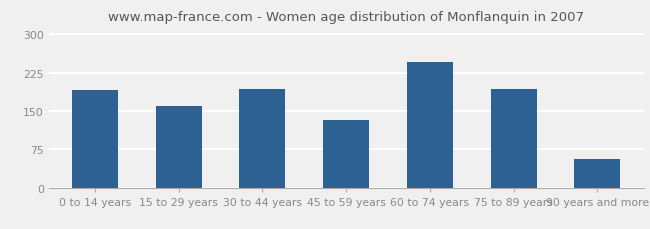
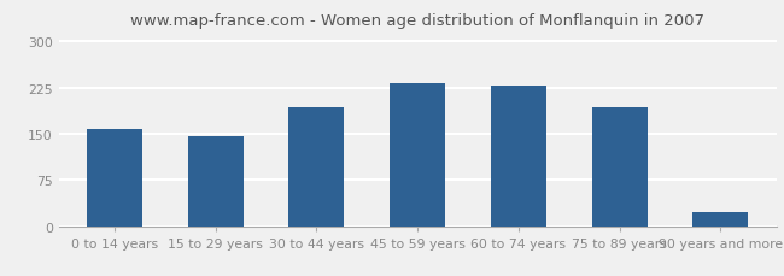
0 to 14 years: 190 -> 157
15 to 29 years: 160 -> 145
45 to 59 years: 132 -> 233
60 to 74 years: 246 -> 228
90 years and more: 56 -> 22
